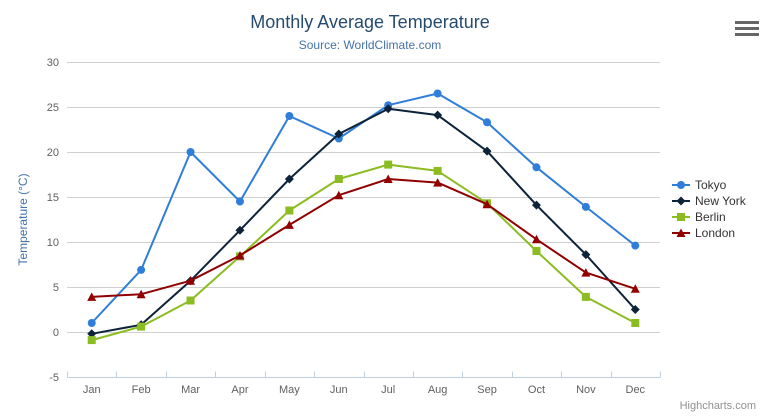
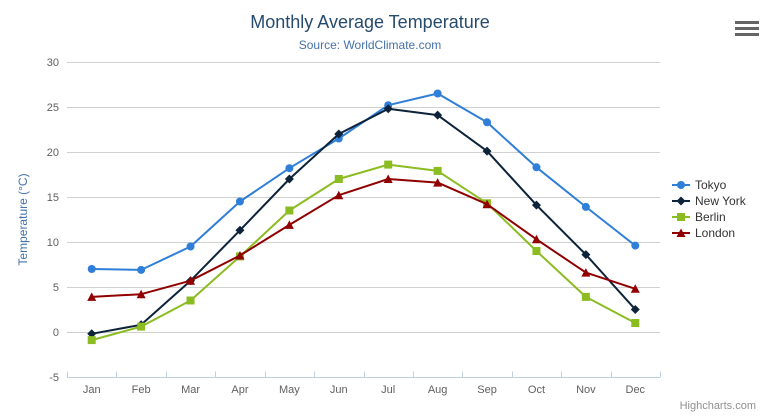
Tokyo/Jan: 1 -> 7
Tokyo/Mar: 20 -> 10
Tokyo/May: 24 -> 18
